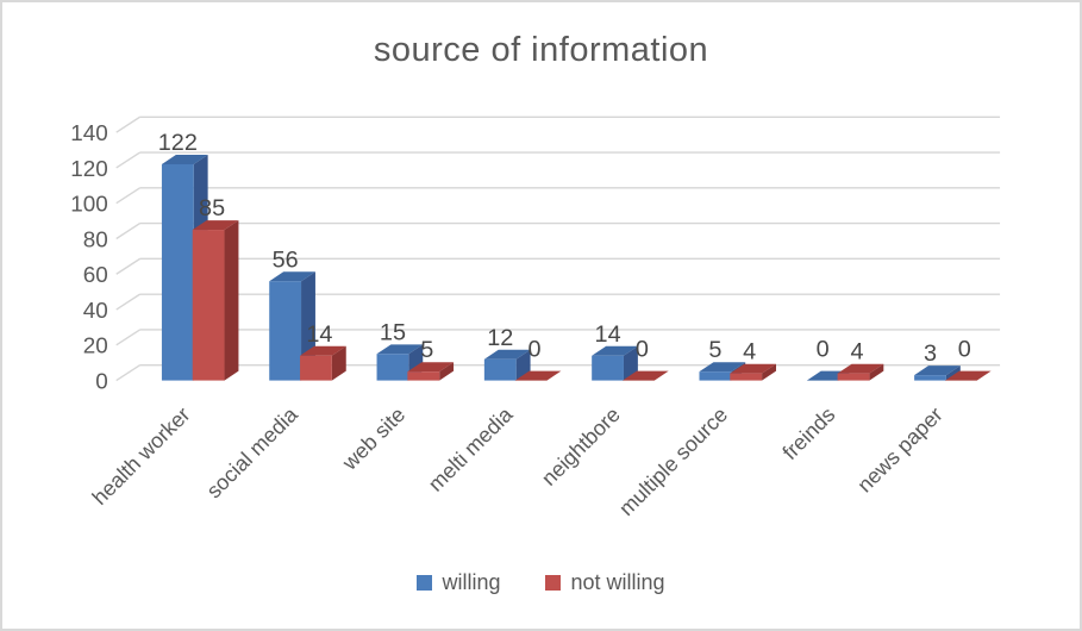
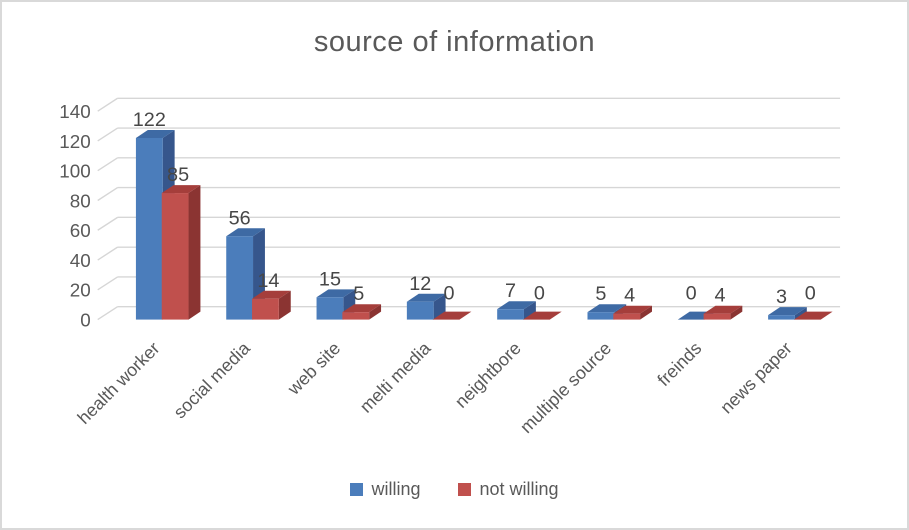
willing/neightbore: 14 -> 7
